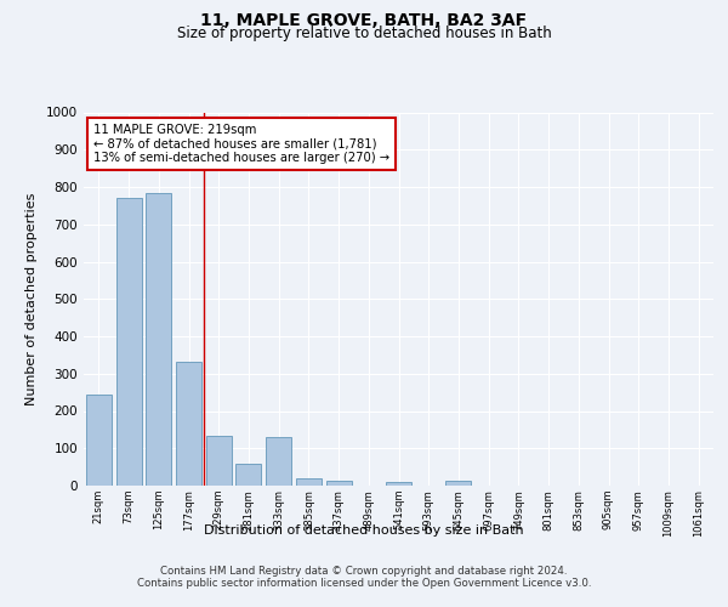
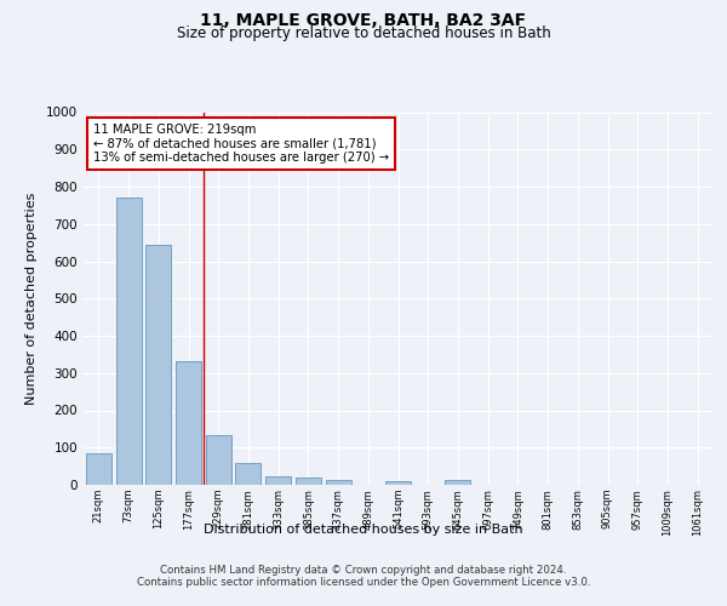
21sqm: 245 -> 83
125sqm: 785 -> 643
333sqm: 130 -> 24
